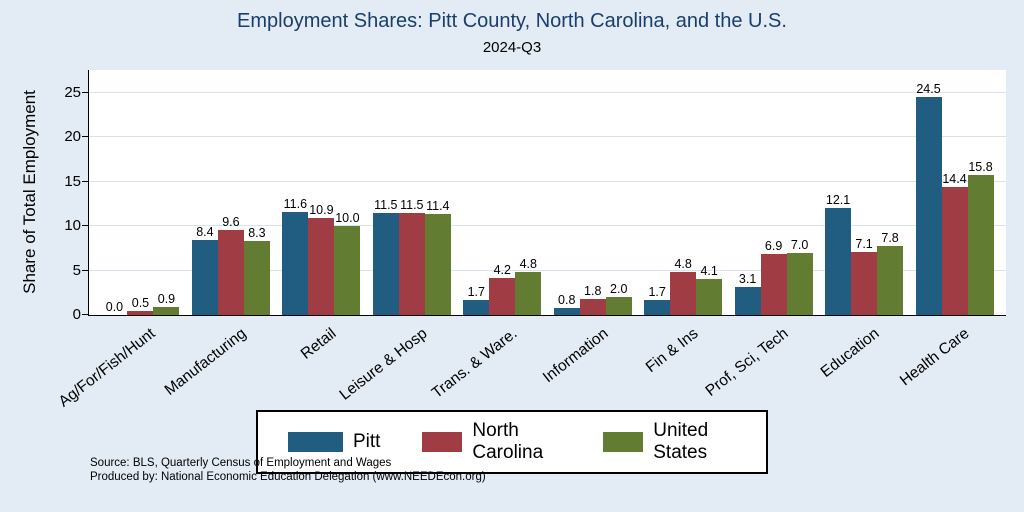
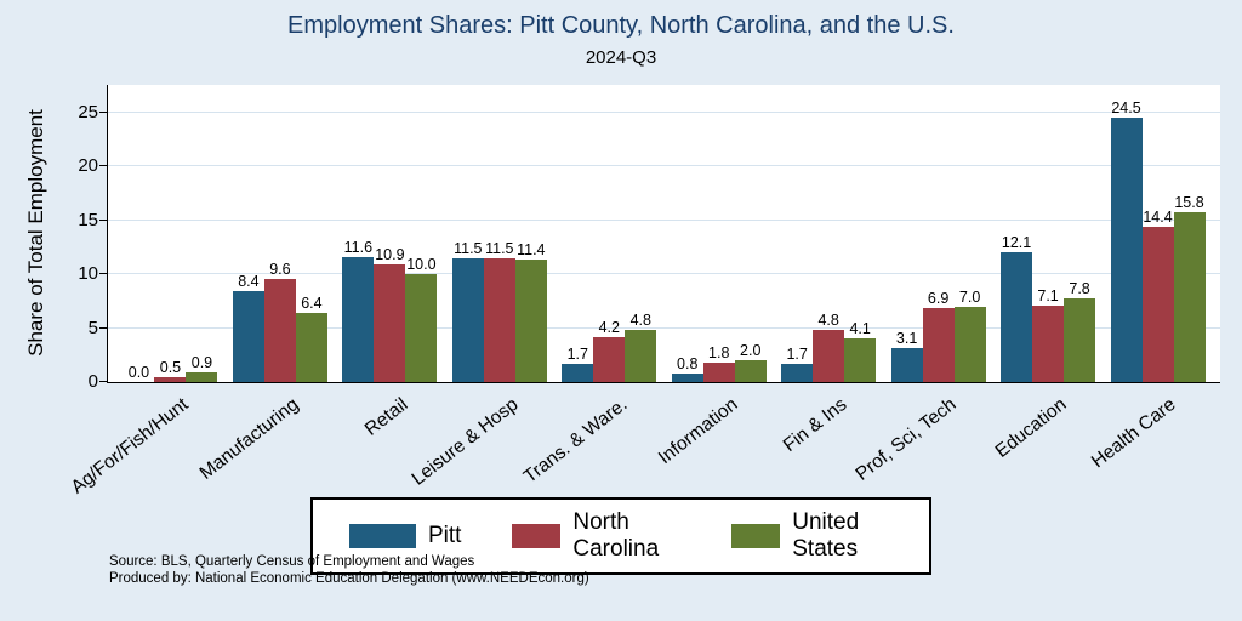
United States/Manufacturing: 8.3 -> 6.4
